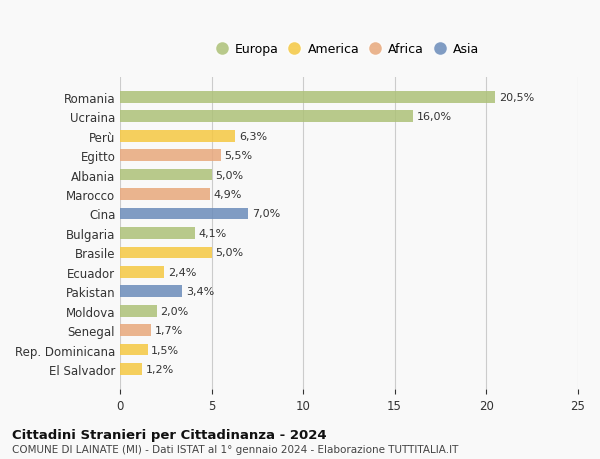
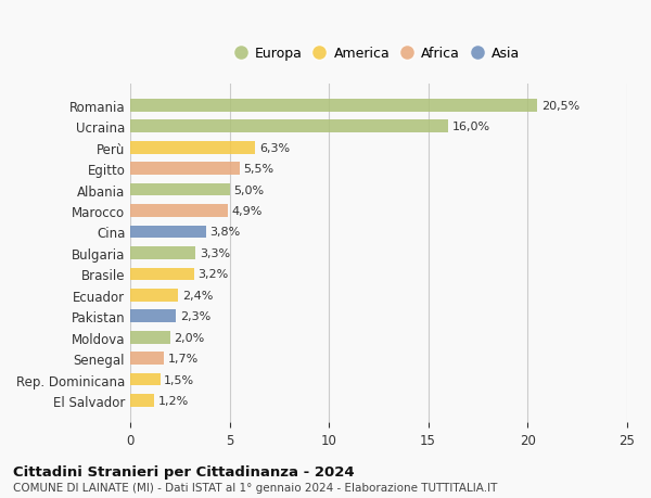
Cina: 7,0% -> 3,8%
Bulgaria: 4,1% -> 3,3%
Brasile: 5,0% -> 3,2%
Pakistan: 3,4% -> 2,3%
